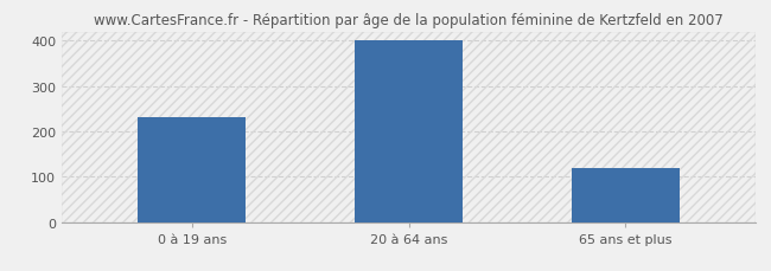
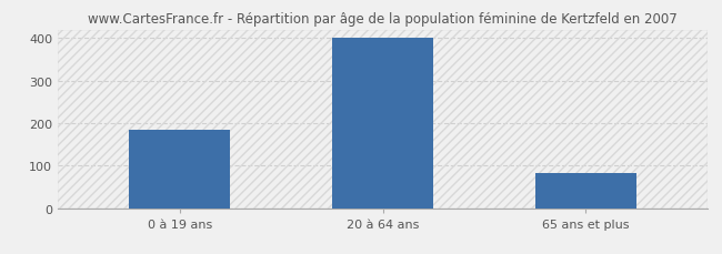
0 à 19 ans: 230 -> 184
65 ans et plus: 120 -> 82
